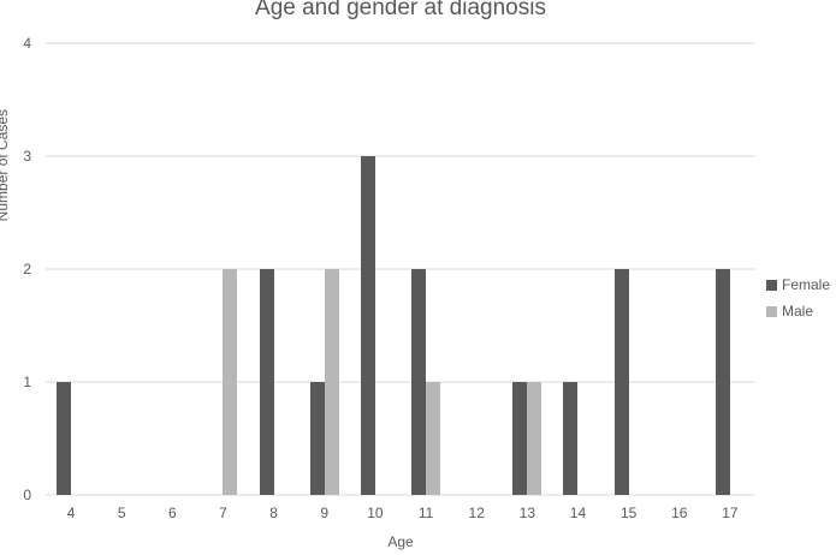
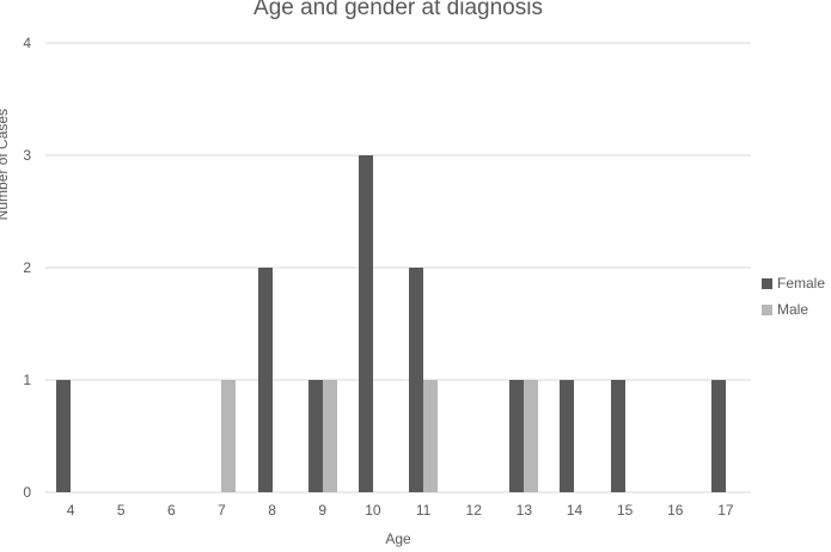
Male/7: 2 -> 1
Male/9: 2 -> 1
Female/15: 2 -> 1
Female/17: 2 -> 1
